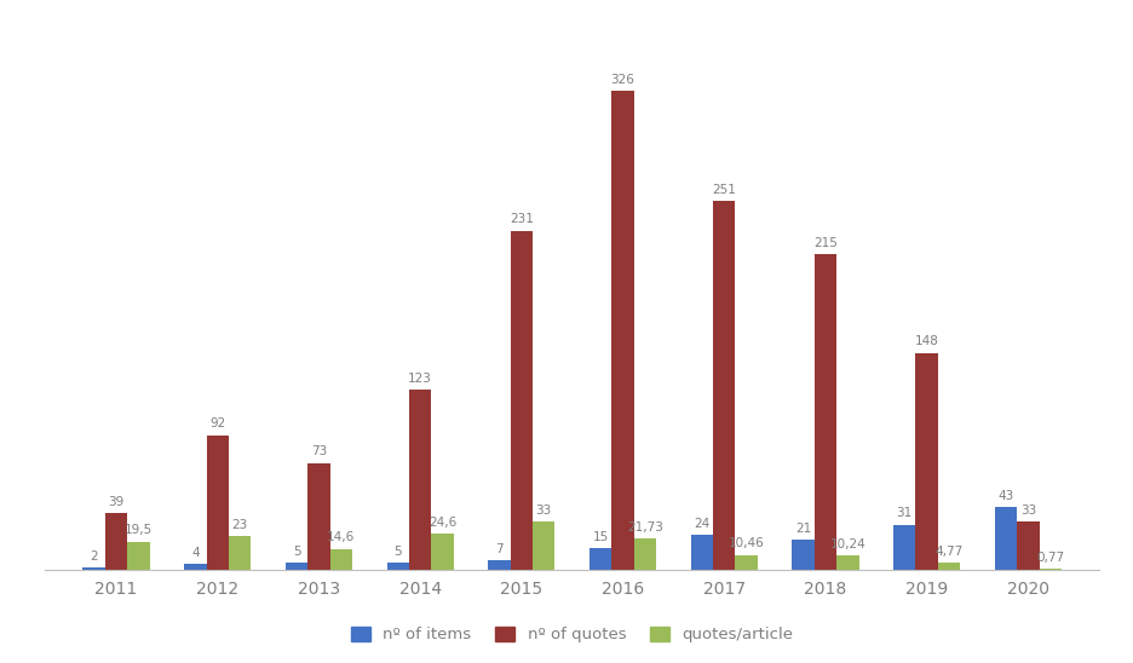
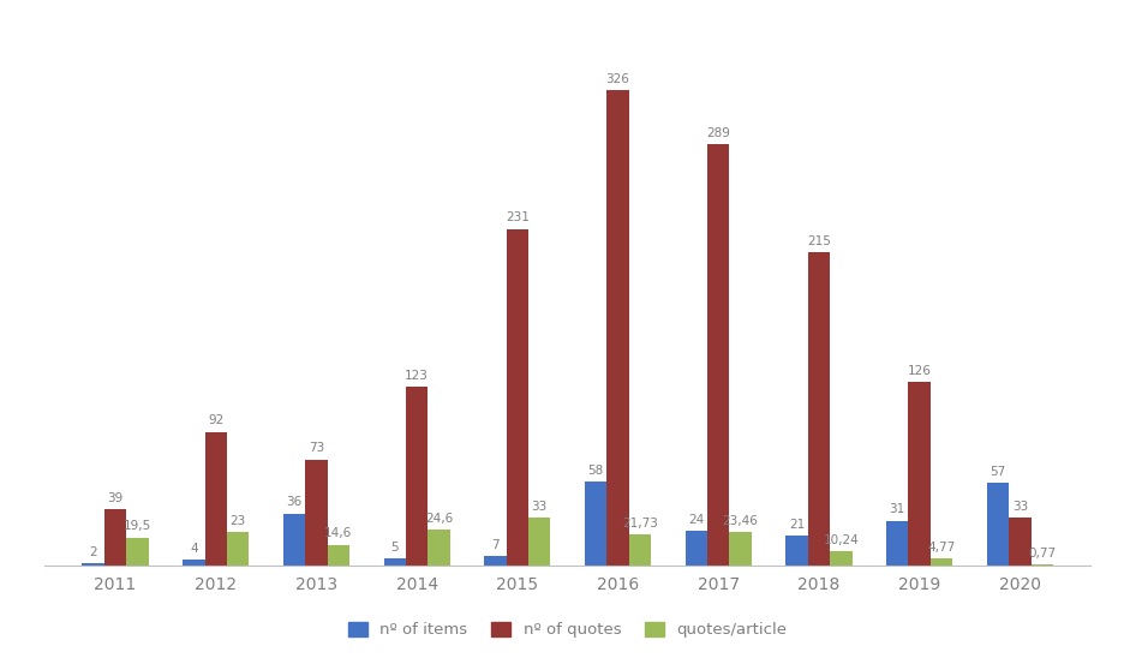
nº of items/2013: 5 -> 36
nº of items/2016: 15 -> 58
nº of quotes/2017: 251 -> 289
quotes/article/2017: 10,46 -> 23,46
nº of quotes/2019: 148 -> 126
nº of items/2020: 43 -> 57
